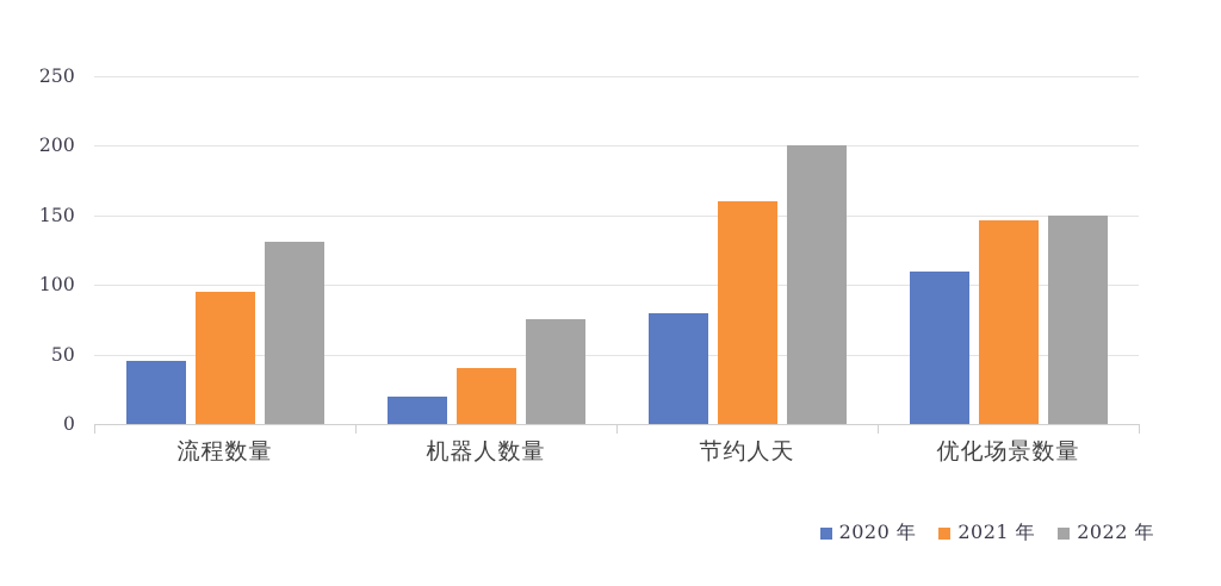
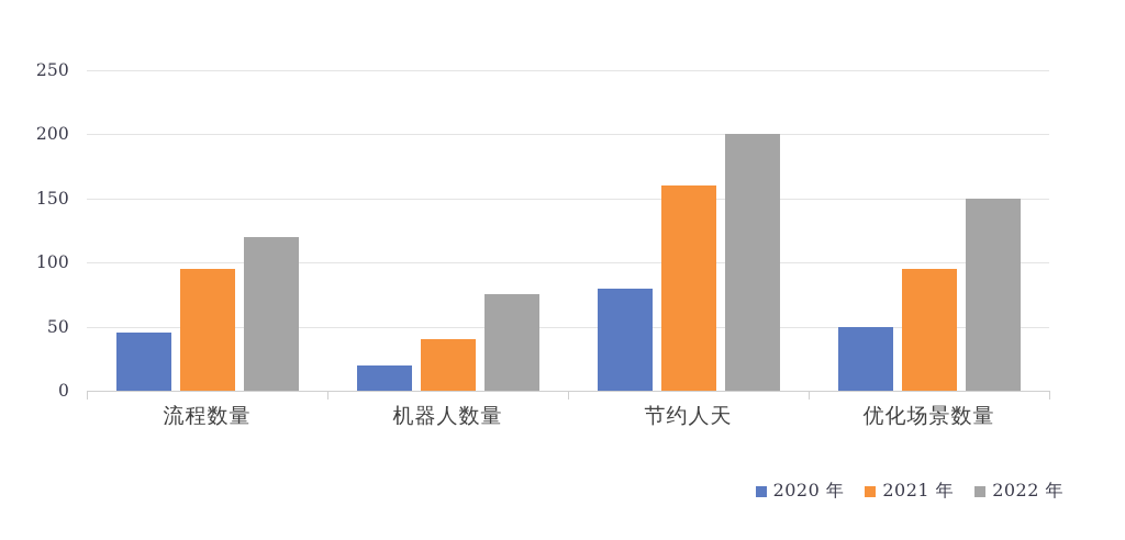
2022 年/流程数量: 131 -> 120
2020 年/优化场景数量: 110 -> 50
2021 年/优化场景数量: 146 -> 95
